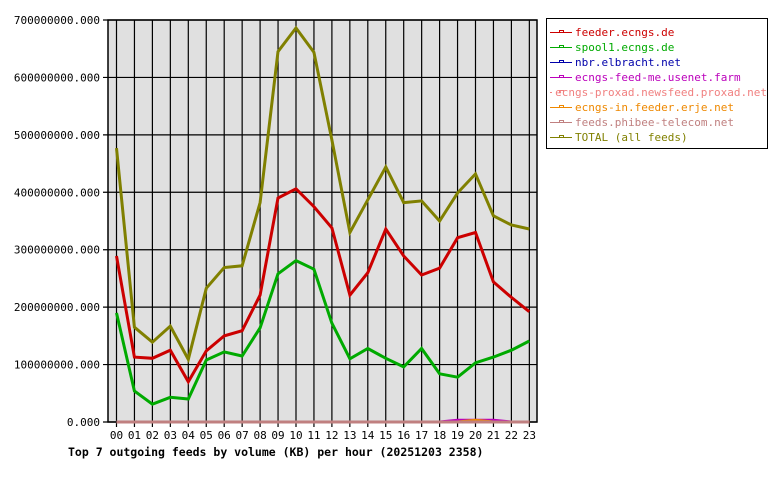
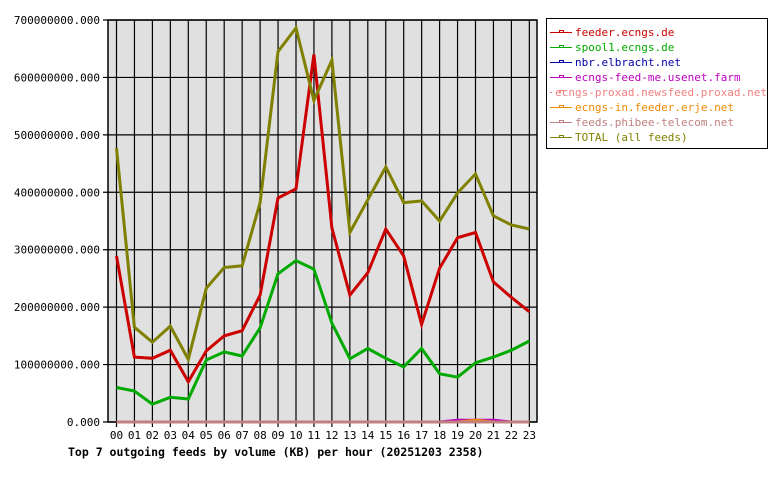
spool1.ecngs.de/00: 190000000 -> 60000000
feeder.ecngs.de/11: 380000000 -> 640000000
TOTAL (all feeds)/11: 640000000 -> 560000000
TOTAL (all feeds)/12: 490000000 -> 630000000
feeder.ecngs.de/17: 260000000 -> 170000000
